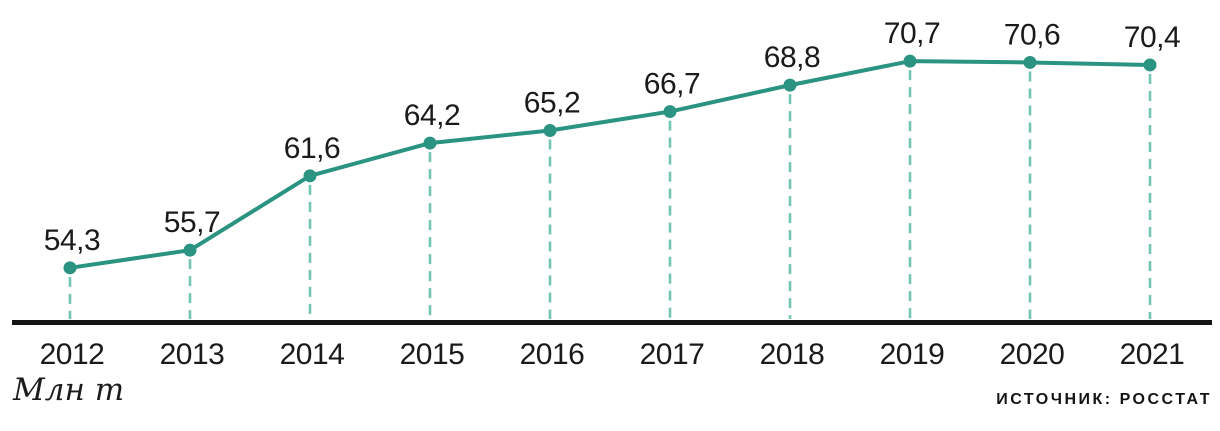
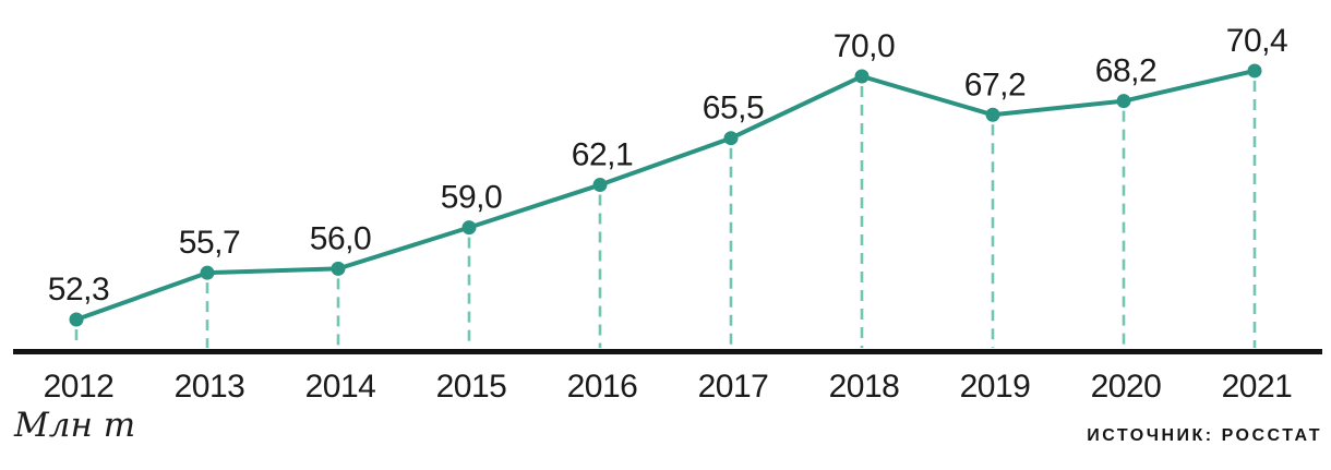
2012: 54,3 -> 52,3
2014: 61,6 -> 56,0
2015: 64,2 -> 59,0
2016: 65,2 -> 62,1
2017: 66,7 -> 65,5
2018: 68,8 -> 70,0
2019: 70,7 -> 67,2
2020: 70,6 -> 68,2
